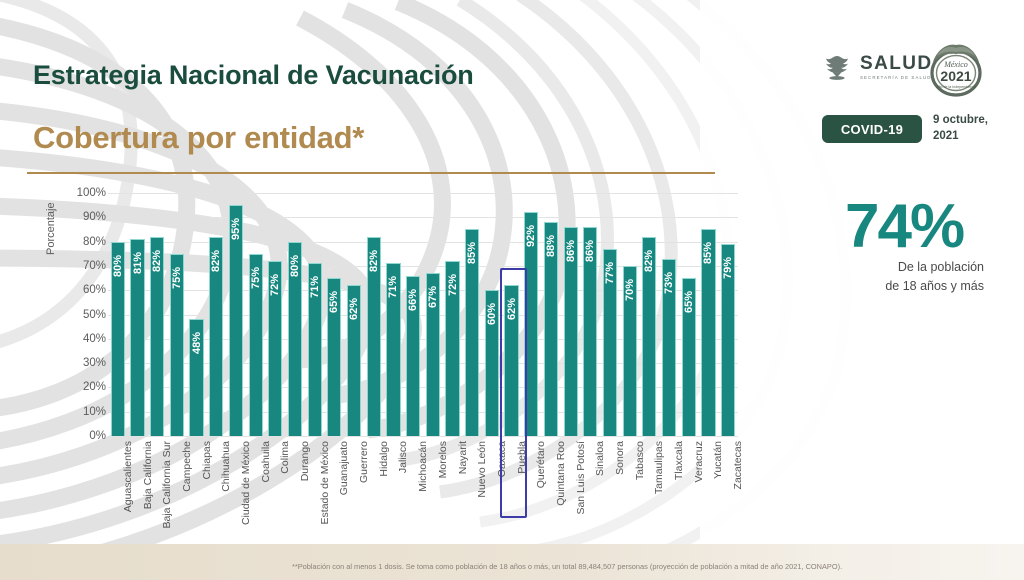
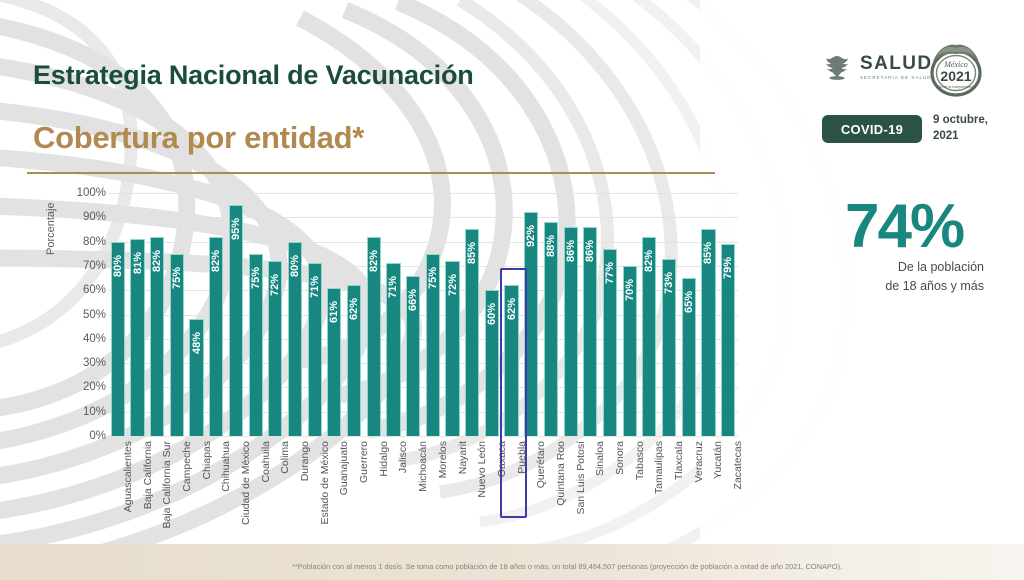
Guanajuato: 65% -> 61%
Morelos: 67% -> 75%
